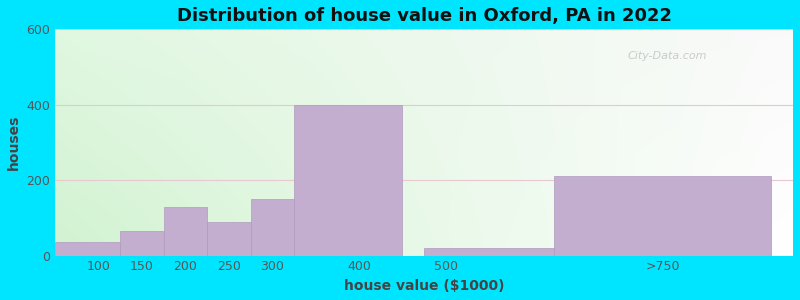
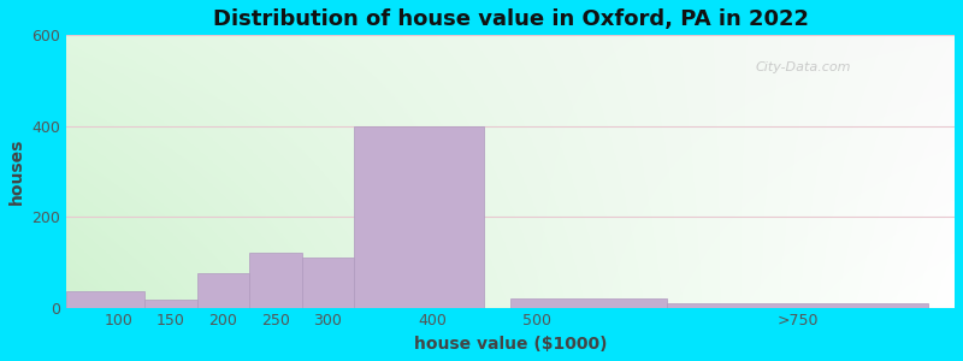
150: 65 -> 18
200: 130 -> 75
250: 90 -> 120
300: 150 -> 110
>750: 210 -> 10
